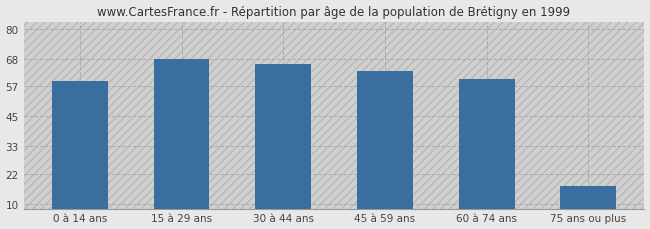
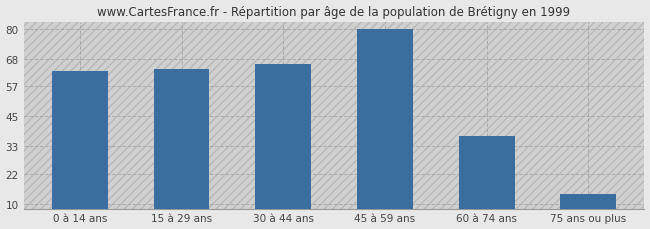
0 à 14 ans: 59 -> 63
15 à 29 ans: 68 -> 64
45 à 59 ans: 63 -> 80
60 à 74 ans: 60 -> 37
75 ans ou plus: 17 -> 14
